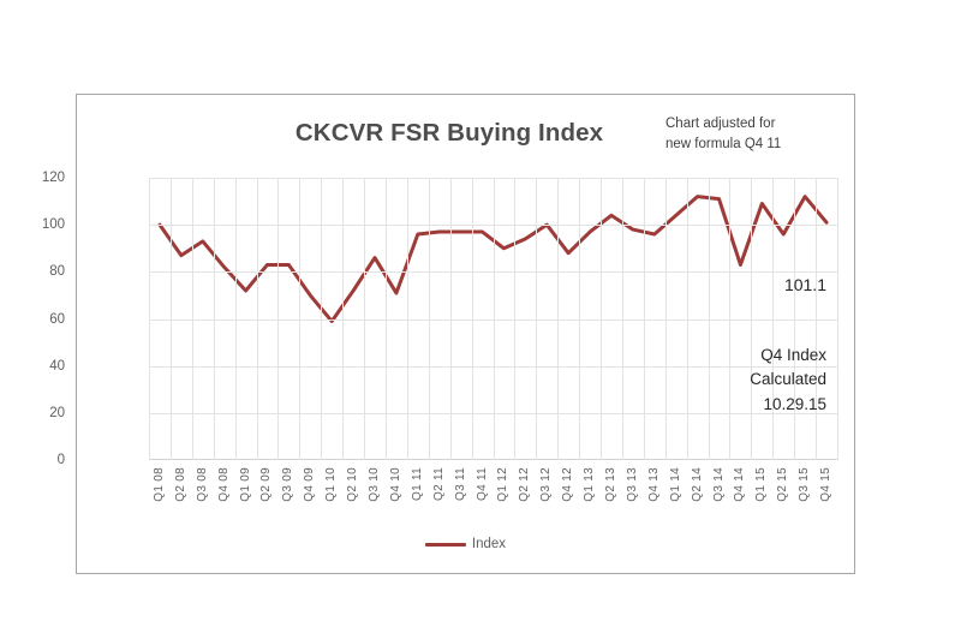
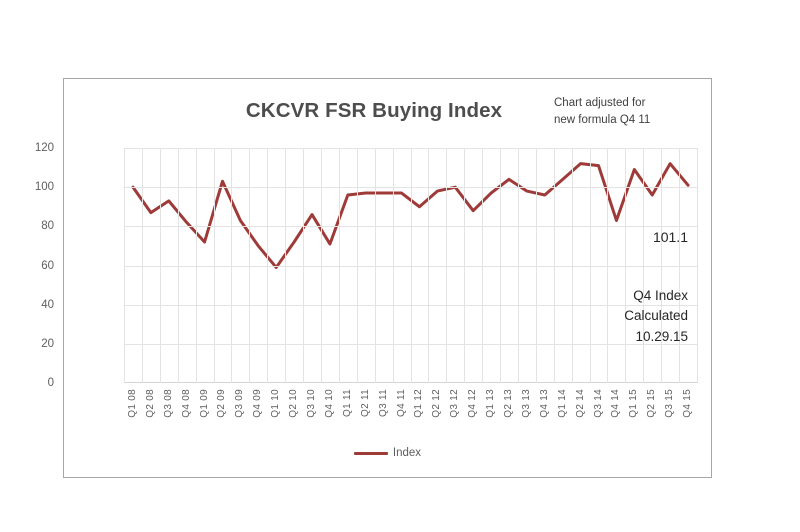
Q2 09: 83 -> 103
Q2 12: 94 -> 98
